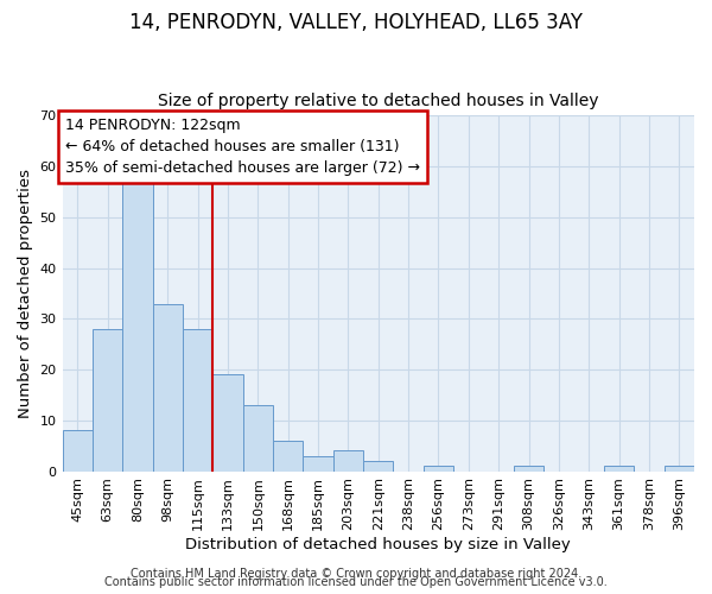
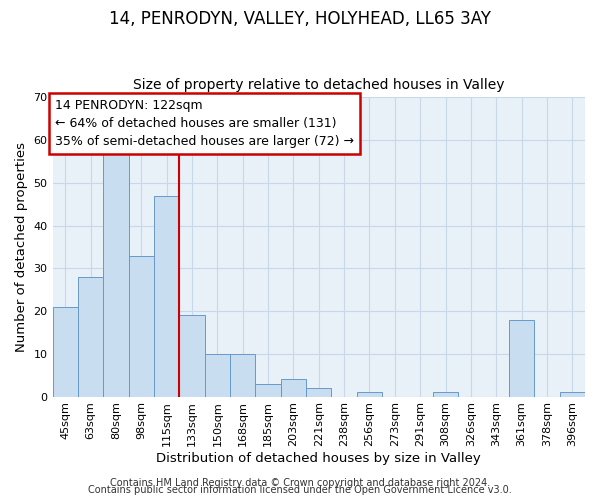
45sqm: 8 -> 21
115sqm: 28 -> 47
150sqm: 13 -> 10
168sqm: 6 -> 10
361sqm: 1 -> 18
